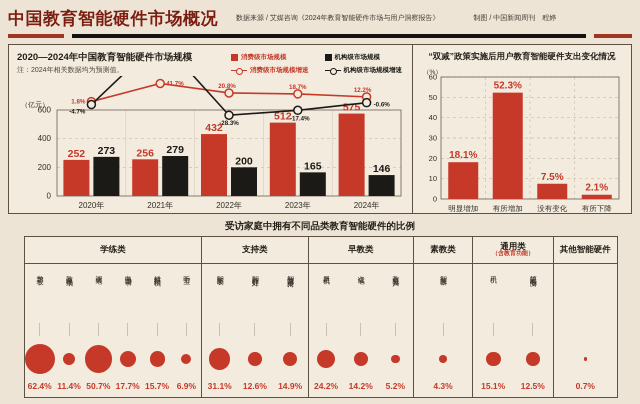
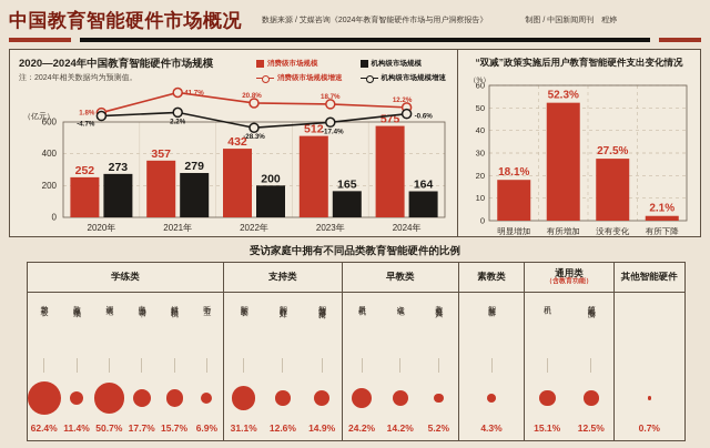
2020—2024年中国教育智能硬件市场规模/消费级市场规模/2021年: 256 -> 357
2020—2024年中国教育智能硬件市场规模/机构级市场规模增速/2021年: 139.4% -> 2.2%
2020—2024年中国教育智能硬件市场规模/机构级市场规模/2024年: 146 -> 164
“双减”政策实施后用户教育智能硬件支出变化情况/没有变化: 7.5% -> 27.5%
